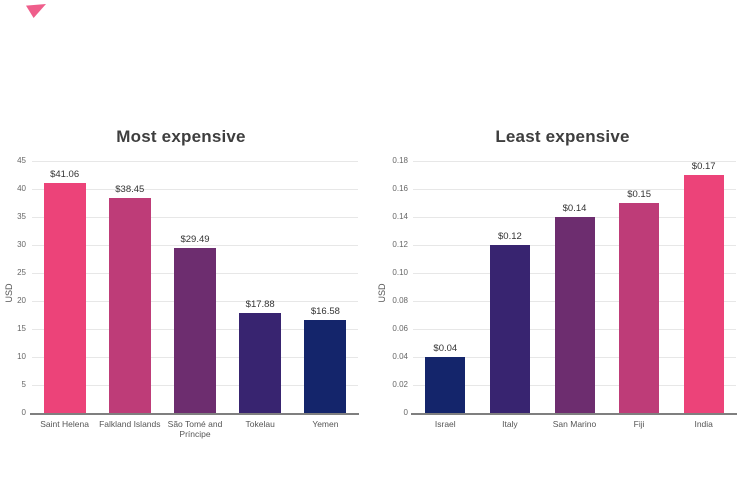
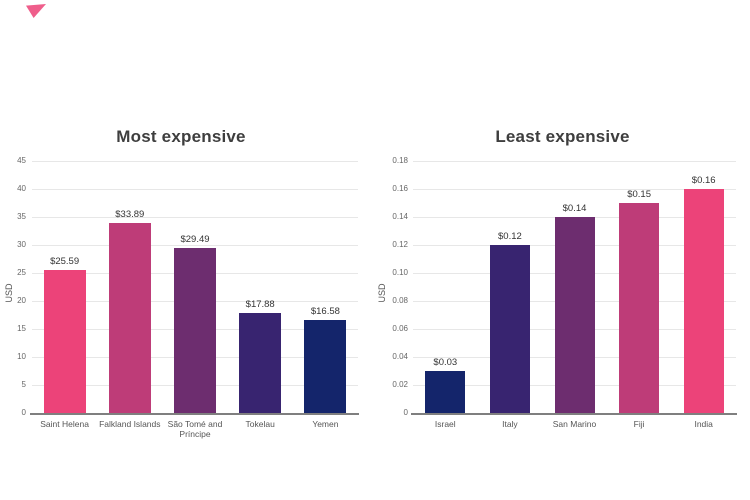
Most expensive/Saint Helena: $41.06 -> $25.59
Most expensive/Falkland Islands: $38.45 -> $33.89
Least expensive/Israel: $0.04 -> $0.03
Least expensive/India: $0.17 -> $0.16
